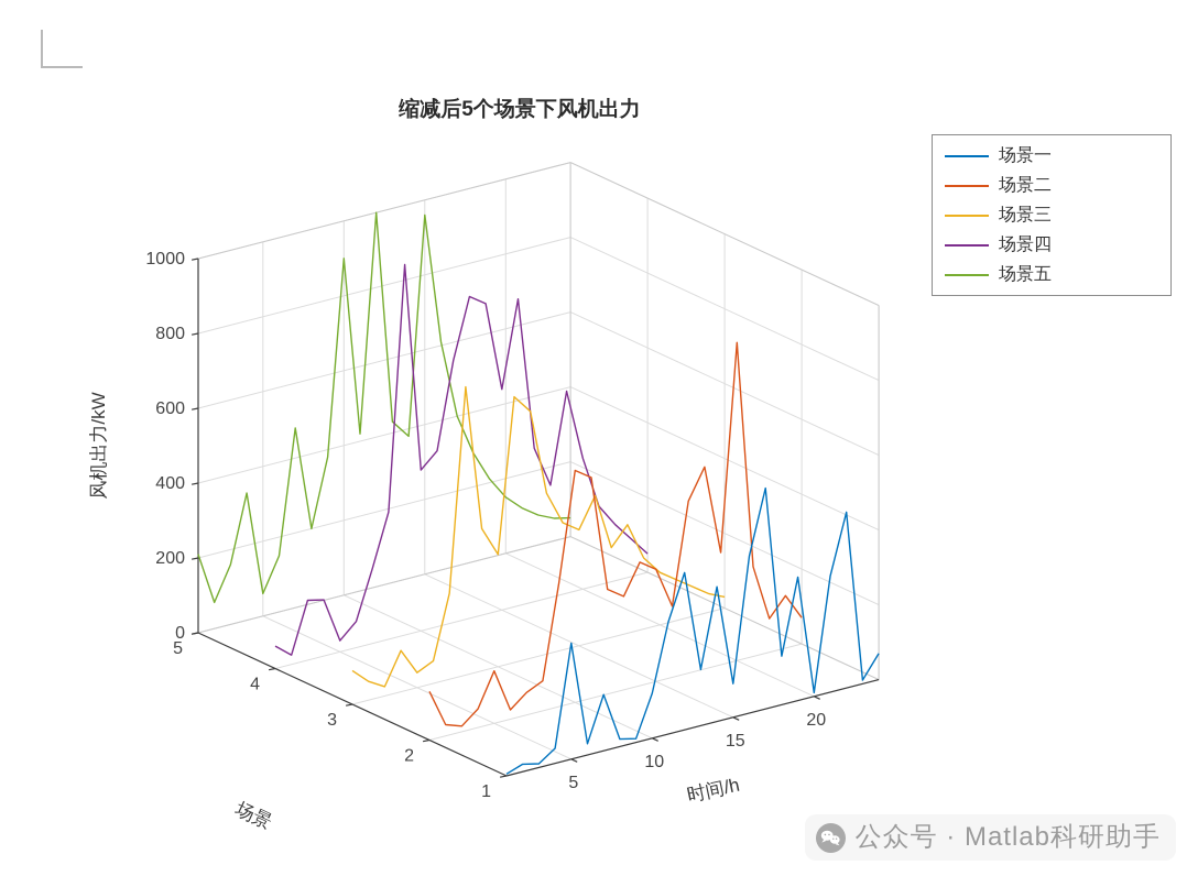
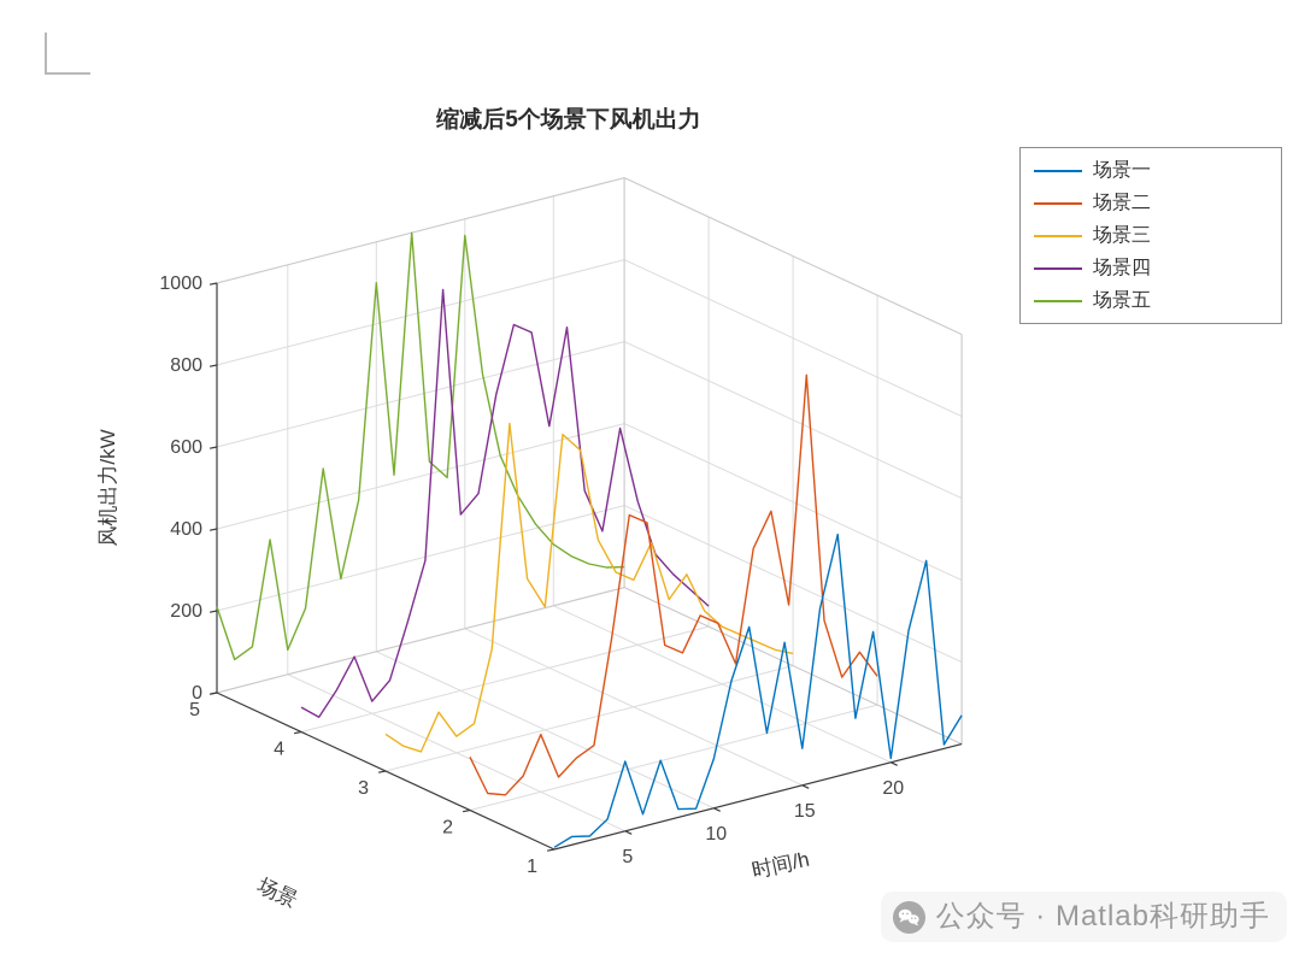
场景四/3: 160 -> 80
场景五/3: 160 -> 90
场景一/5: 310 -> 170
